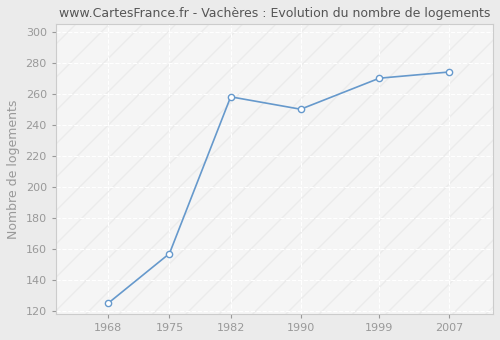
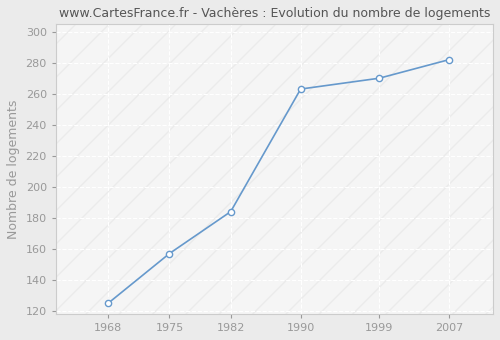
1982: 258 -> 184
1990: 250 -> 263
2007: 274 -> 282
